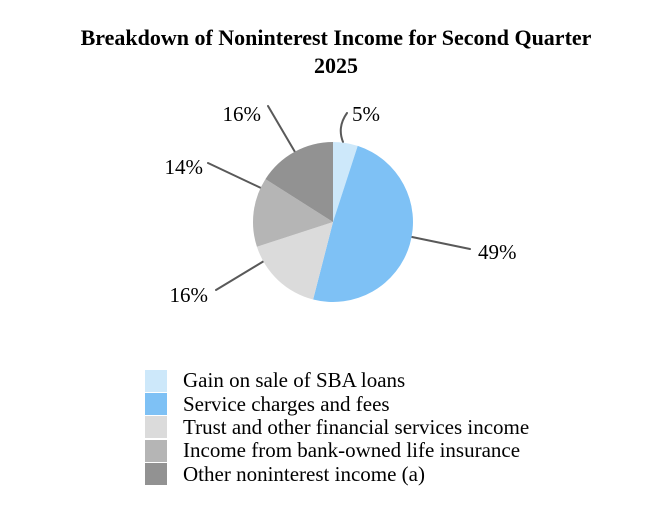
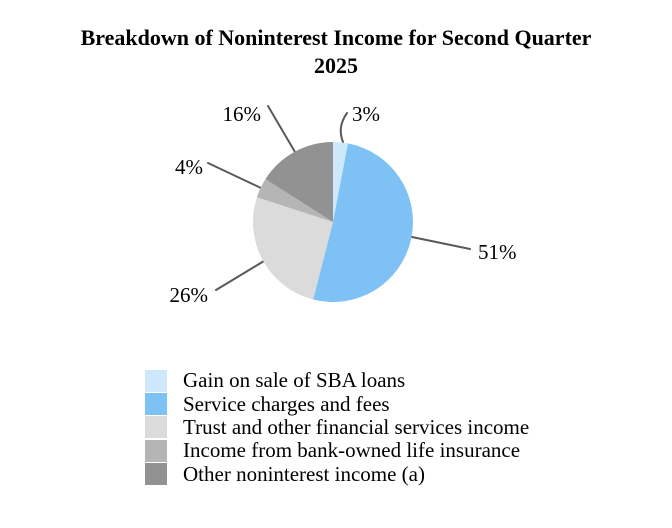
Gain on sale of SBA loans: 5% -> 3%
Service charges and fees: 49% -> 51%
Trust and other financial services income: 16% -> 26%
Income from bank-owned life insurance: 14% -> 4%
